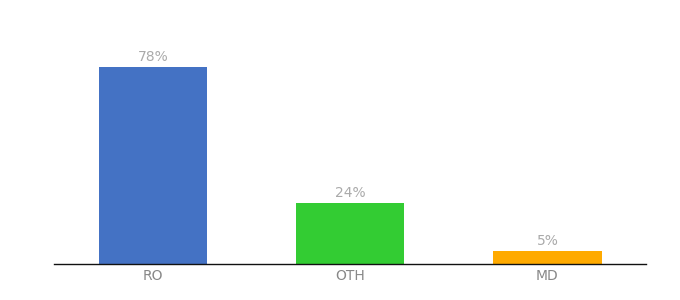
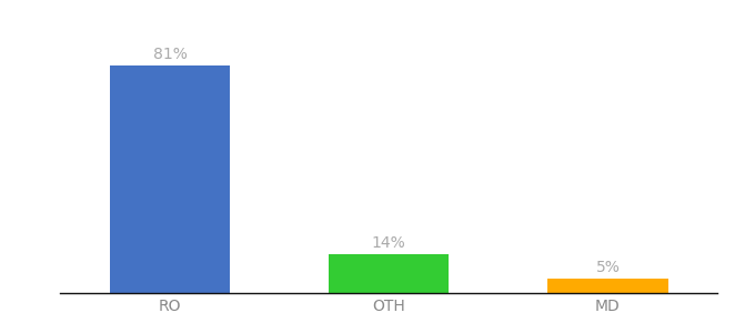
RO: 78% -> 81%
OTH: 24% -> 14%
